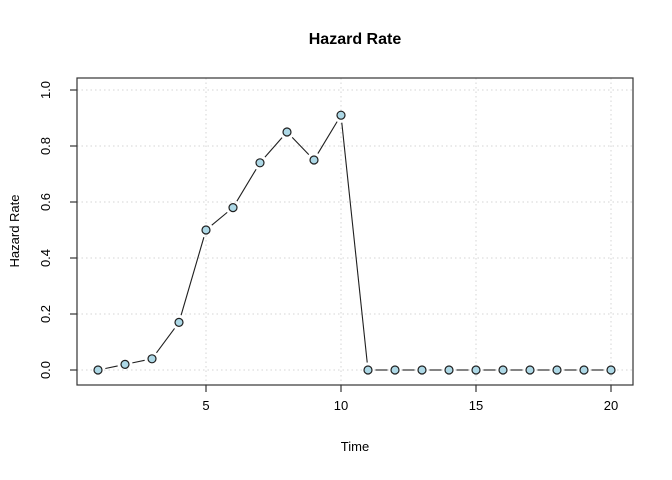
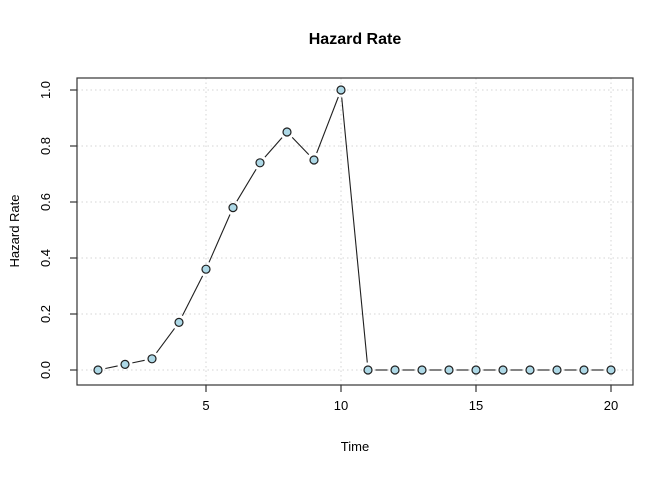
5: 0.50 -> 0.36
10: 0.91 -> 1.00
